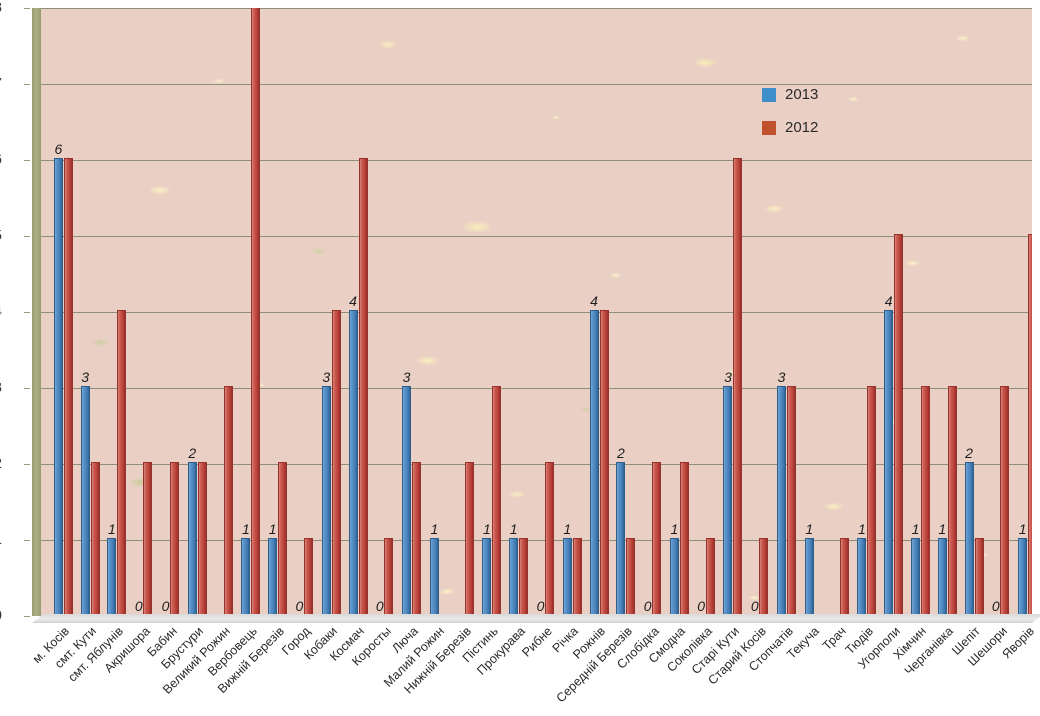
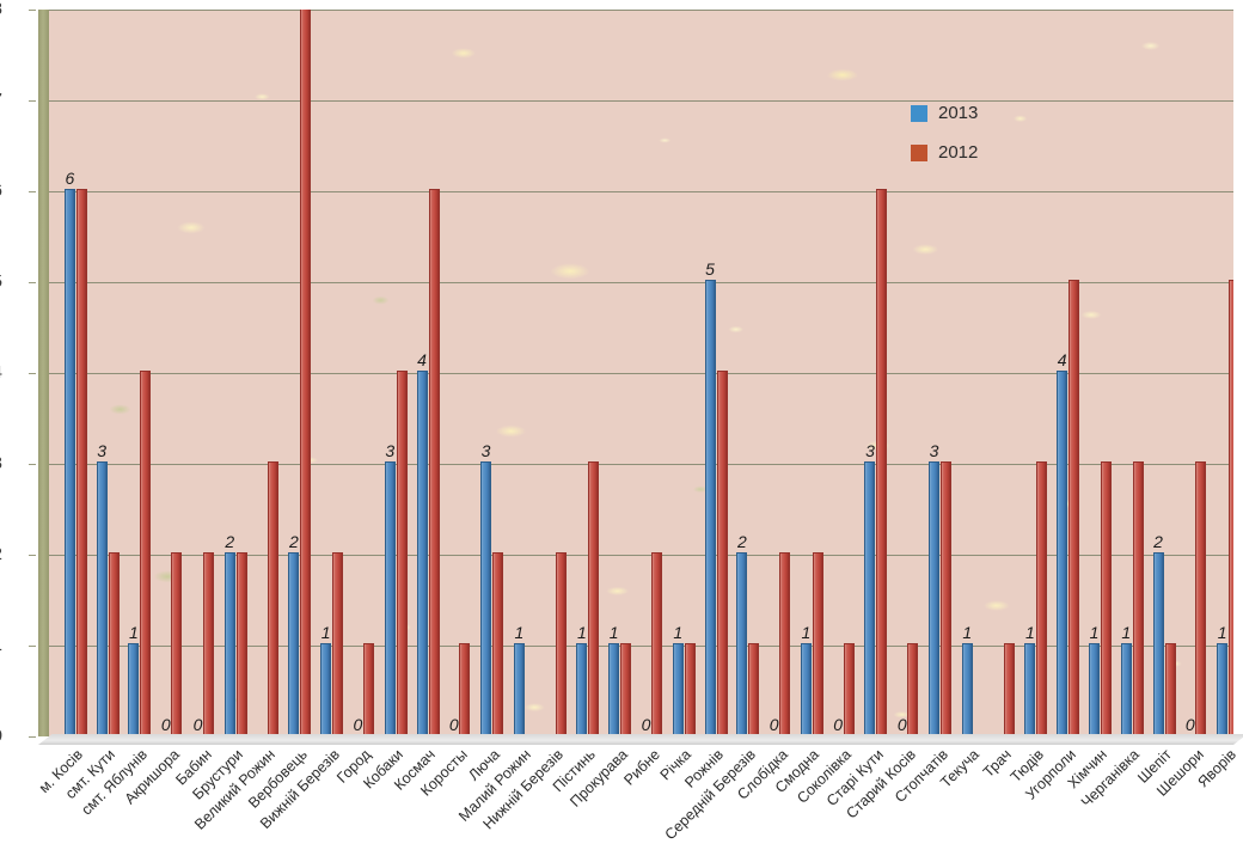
2013/Вербовець: 1 -> 2
2013/Рожнів: 4 -> 5
